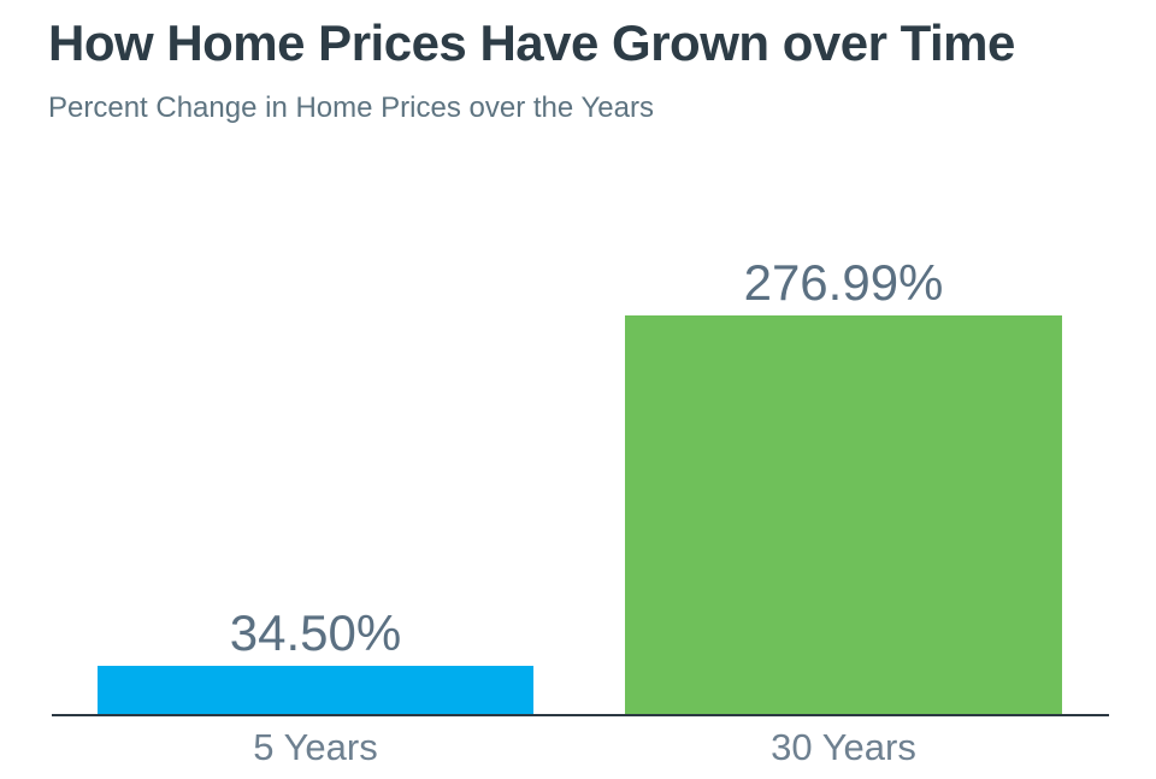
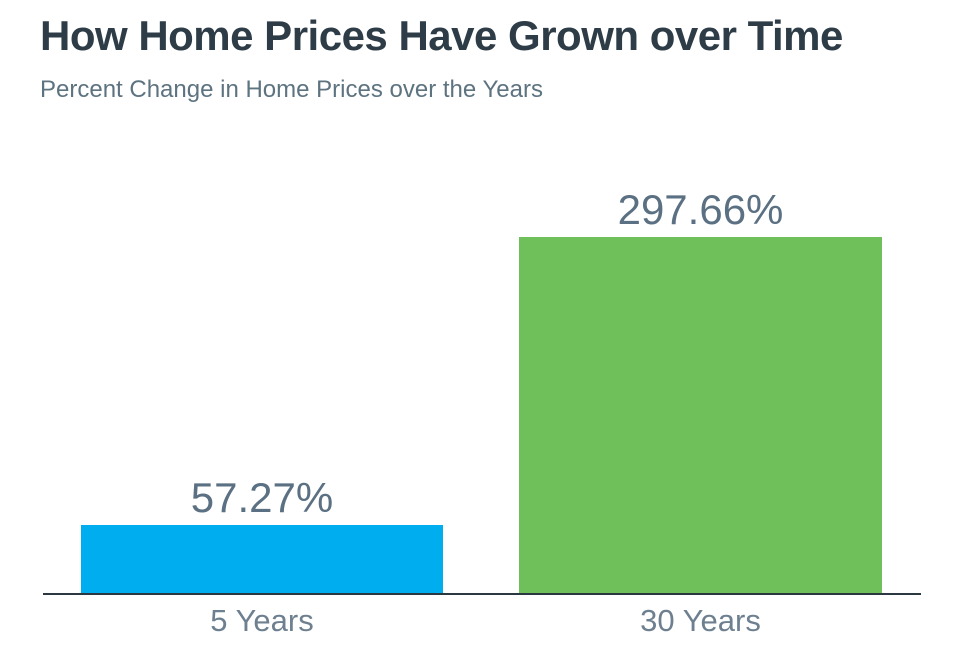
5 Years: 34.50% -> 57.27%
30 Years: 276.99% -> 297.66%
